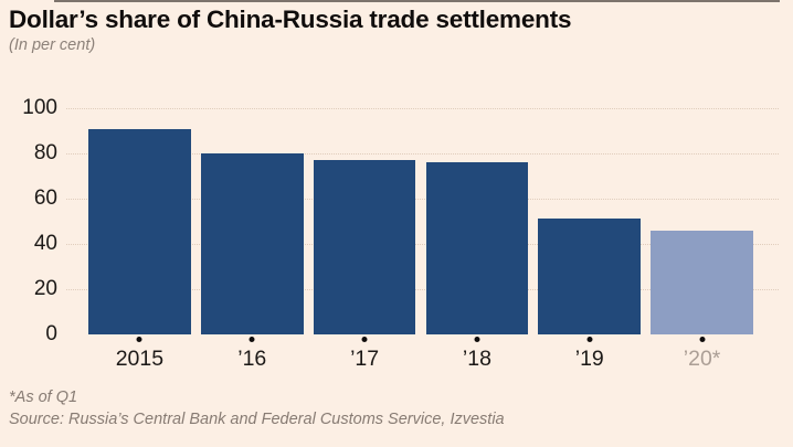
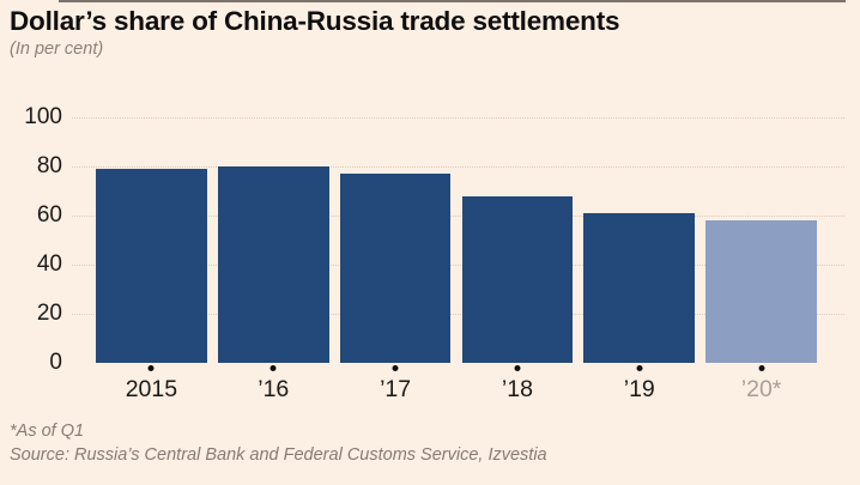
2015: 90 -> 79
’18: 76 -> 68
’19: 51 -> 61
’20*: 46 -> 58
